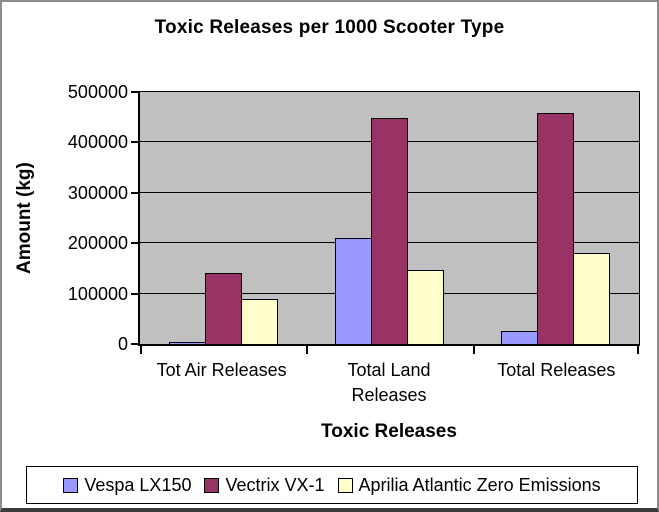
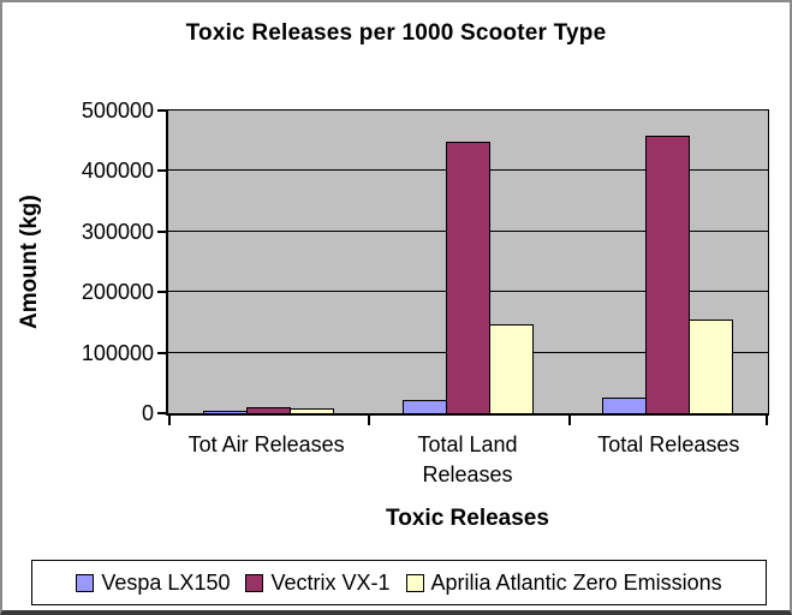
Vectrix VX-1/Tot Air Releases: 140000 -> 10000
Aprilia Atlantic Zero Emissions/Tot Air Releases: 90000 -> 10000
Vespa LX150/Total Land Releases: 210000 -> 20000
Aprilia Atlantic Zero Emissions/Total Releases: 180000 -> 150000
